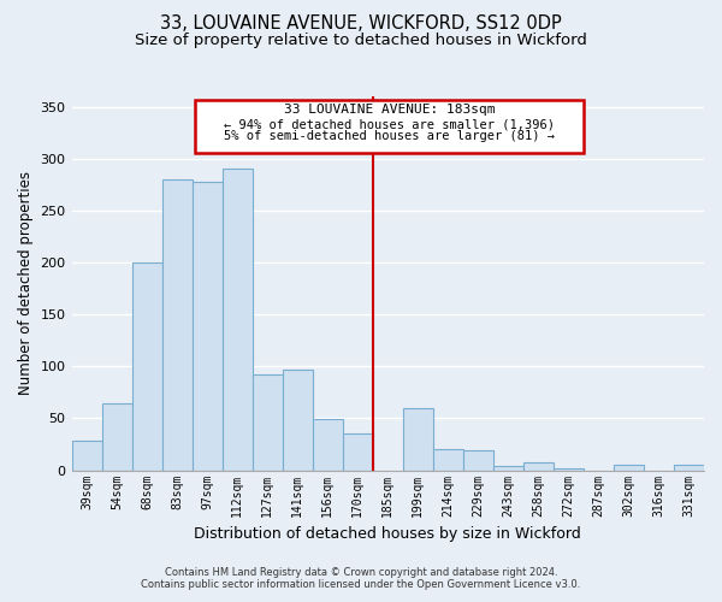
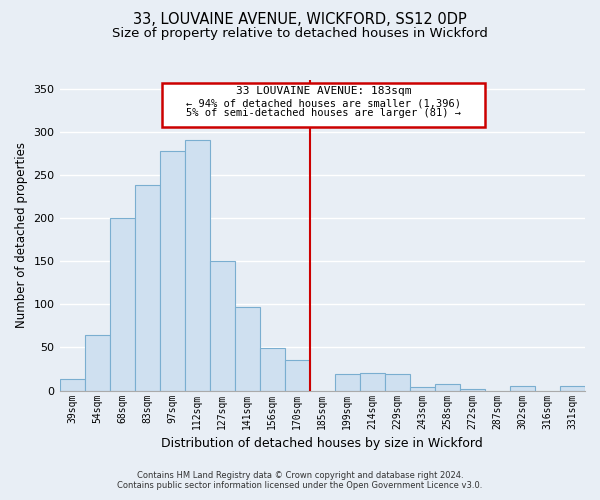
39sqm: 28 -> 13
83sqm: 280 -> 238
127sqm: 92 -> 150
199sqm: 60 -> 19
